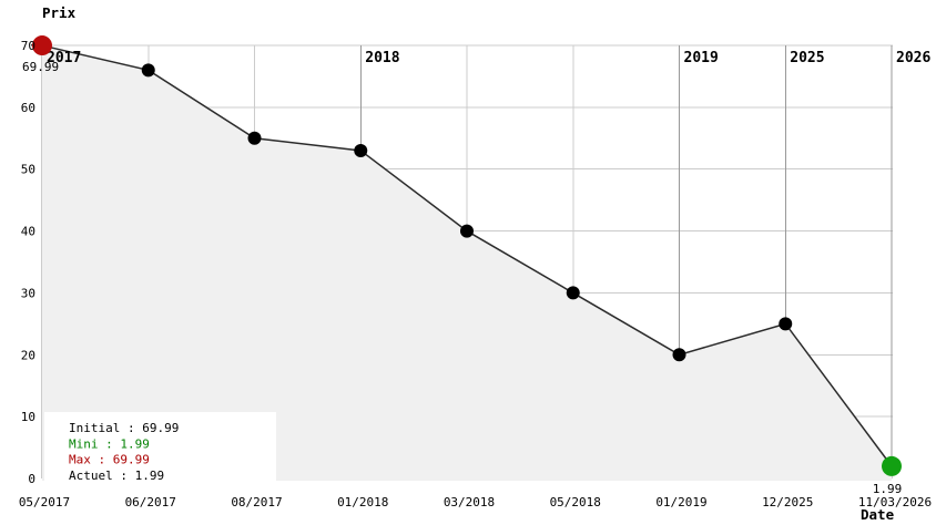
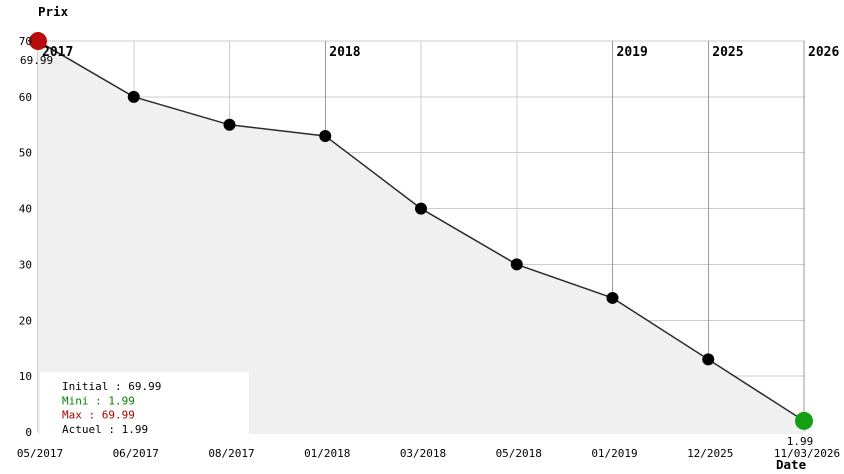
06/2017: 66 -> 60
01/2019: 20 -> 24
12/2025: 25 -> 13
